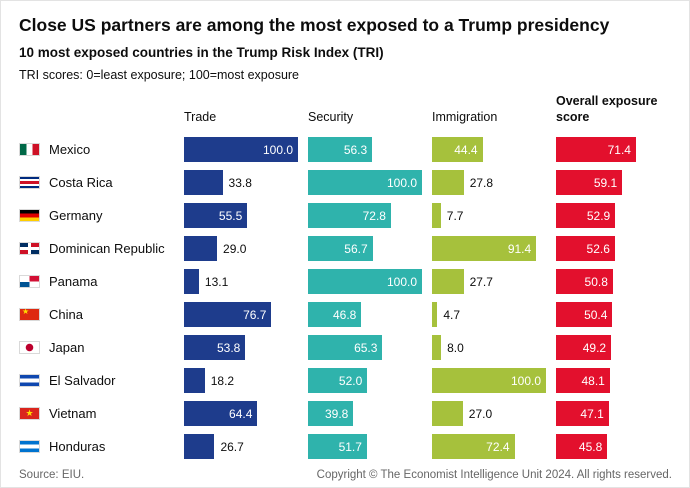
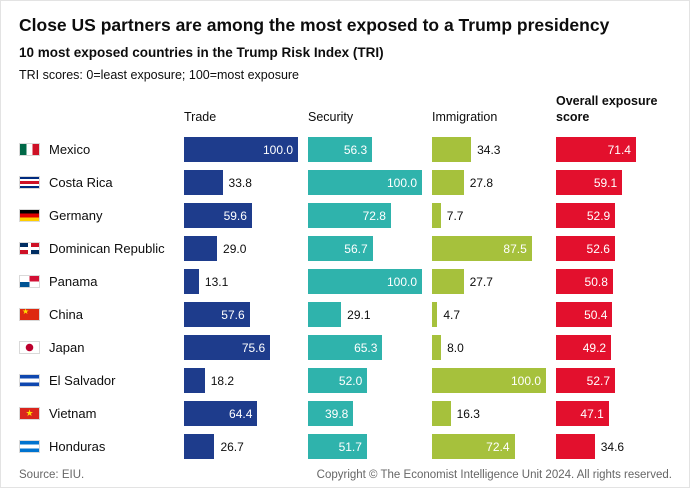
Immigration/Mexico: 44.4 -> 34.3
Trade/Germany: 55.5 -> 59.6
Immigration/Dominican Republic: 91.4 -> 87.5
Trade/China: 76.7 -> 57.6
Security/China: 46.8 -> 29.1
Trade/Japan: 53.8 -> 75.6
Overall exposure score/El Salvador: 48.1 -> 52.7
Immigration/Vietnam: 27.0 -> 16.3
Overall exposure score/Honduras: 45.8 -> 34.6
